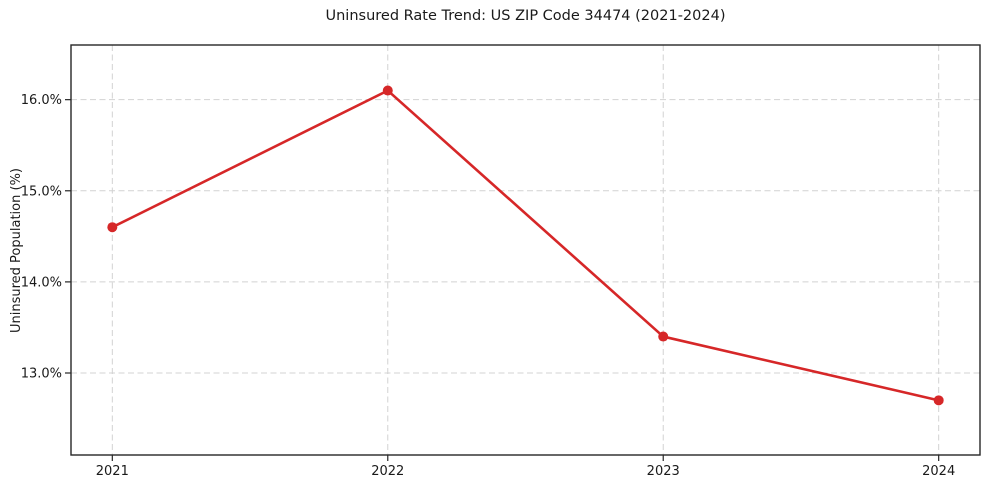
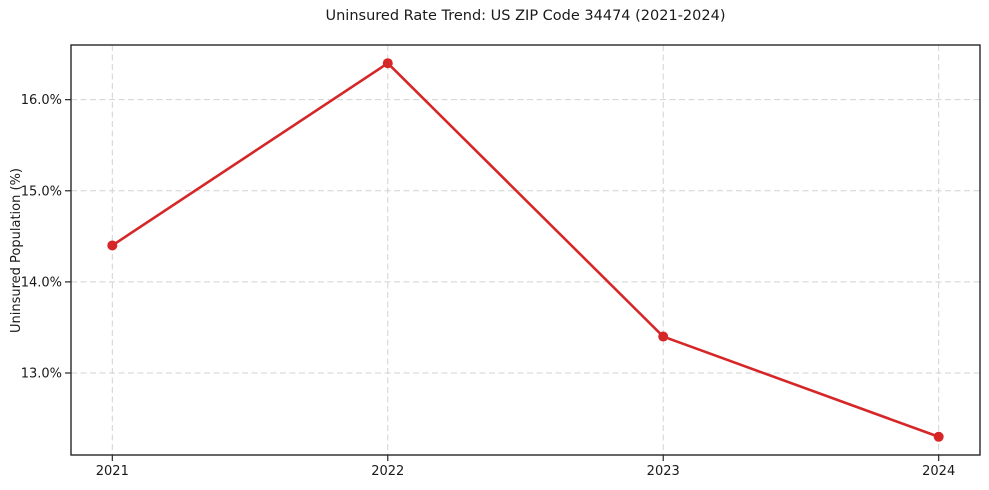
2021: 14.6% -> 14.4%
2022: 16.1% -> 16.4%
2024: 12.7% -> 12.3%
